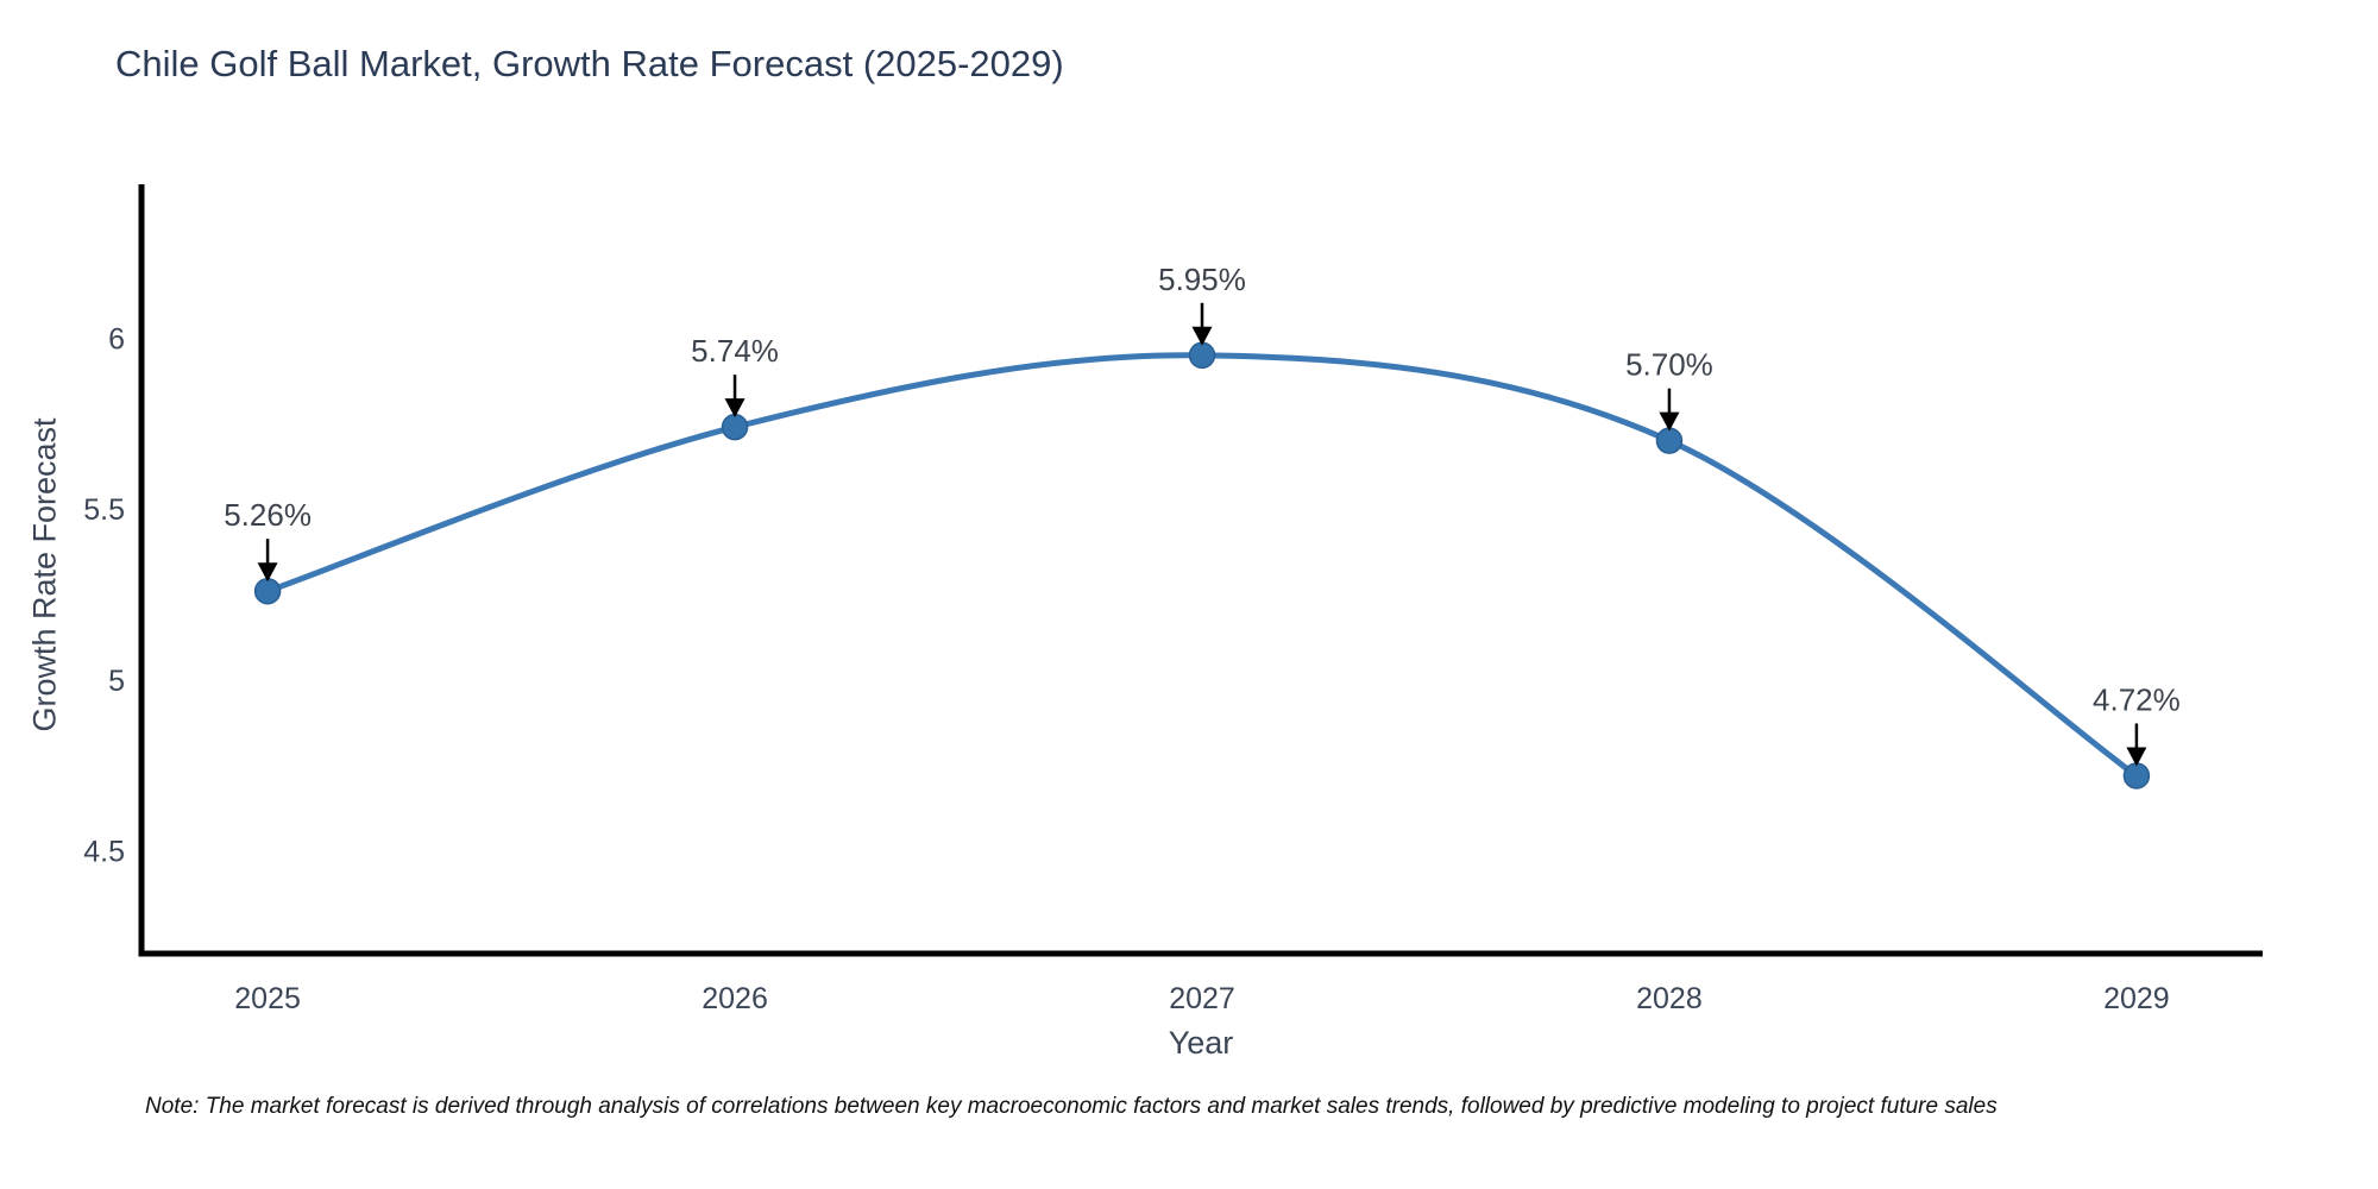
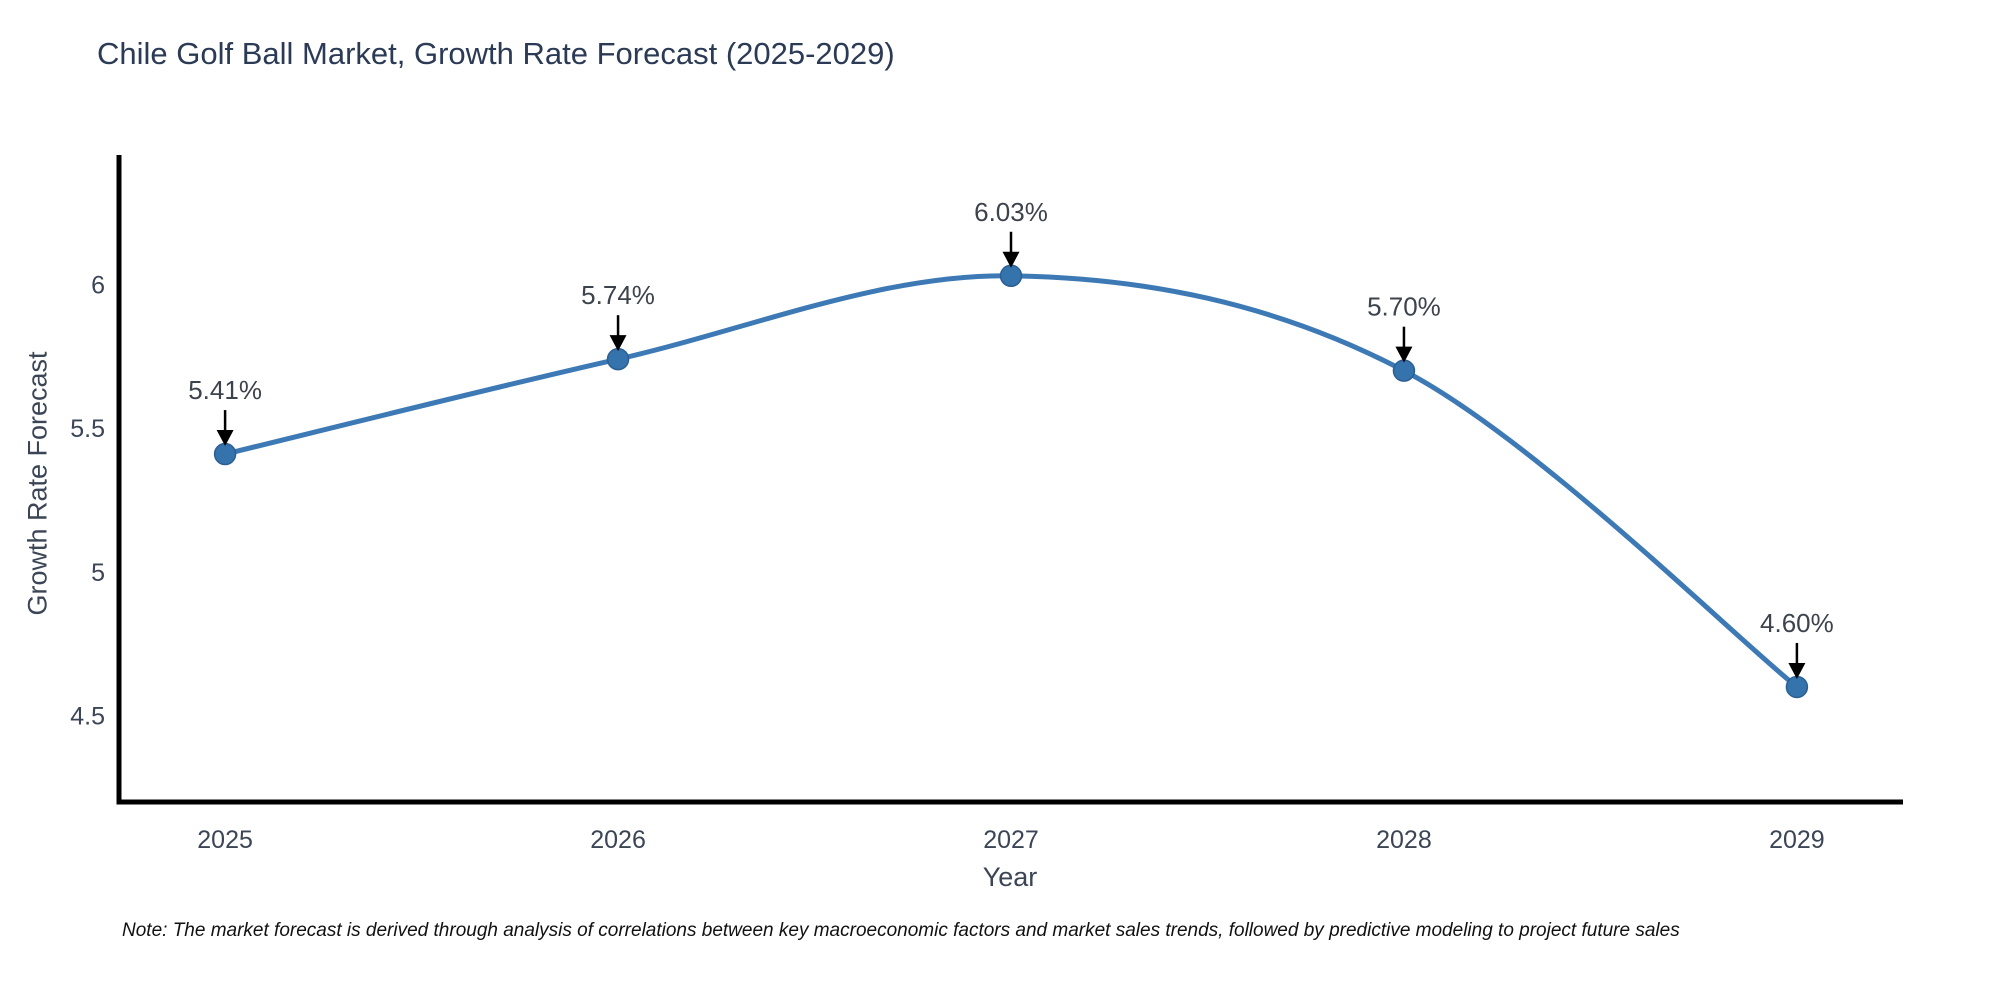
2025: 5.26% -> 5.41%
2027: 5.95% -> 6.03%
2029: 4.72% -> 4.60%
